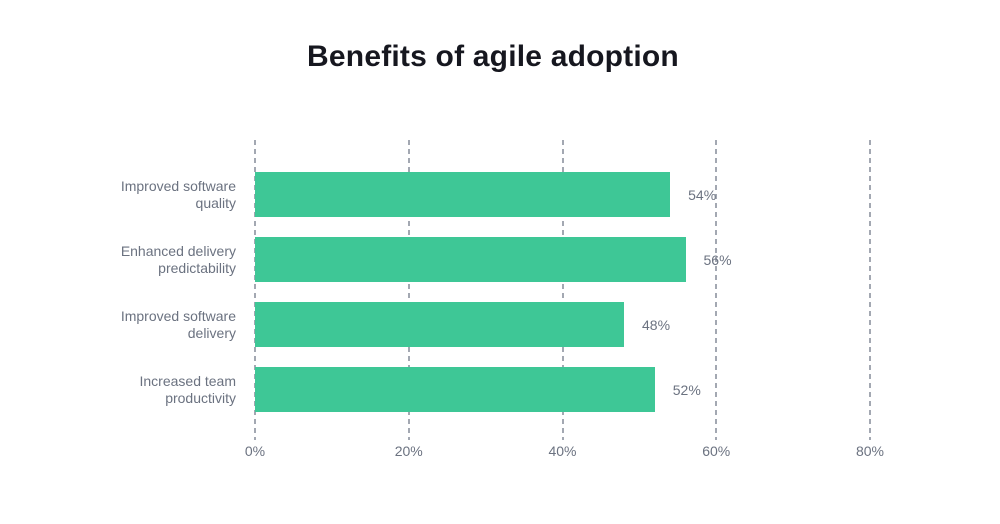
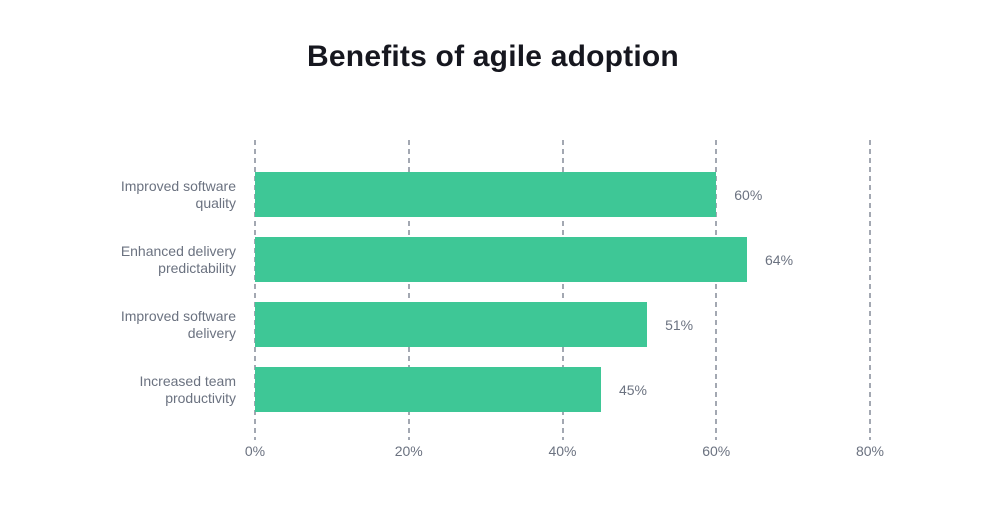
Improved software quality: 54% -> 60%
Enhanced delivery predictability: 56% -> 64%
Improved software delivery: 48% -> 51%
Increased team productivity: 52% -> 45%
